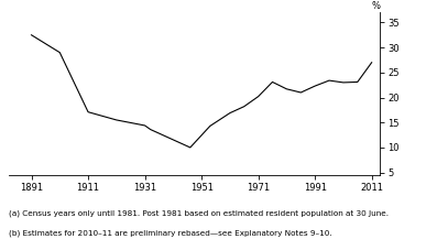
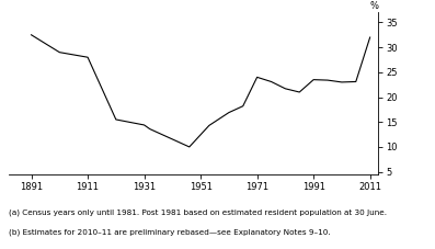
1911: 17.1 -> 28.0
1971: 20.2 -> 24.0
1991: 22.3 -> 23.5
2011: 27.0 -> 32.0
